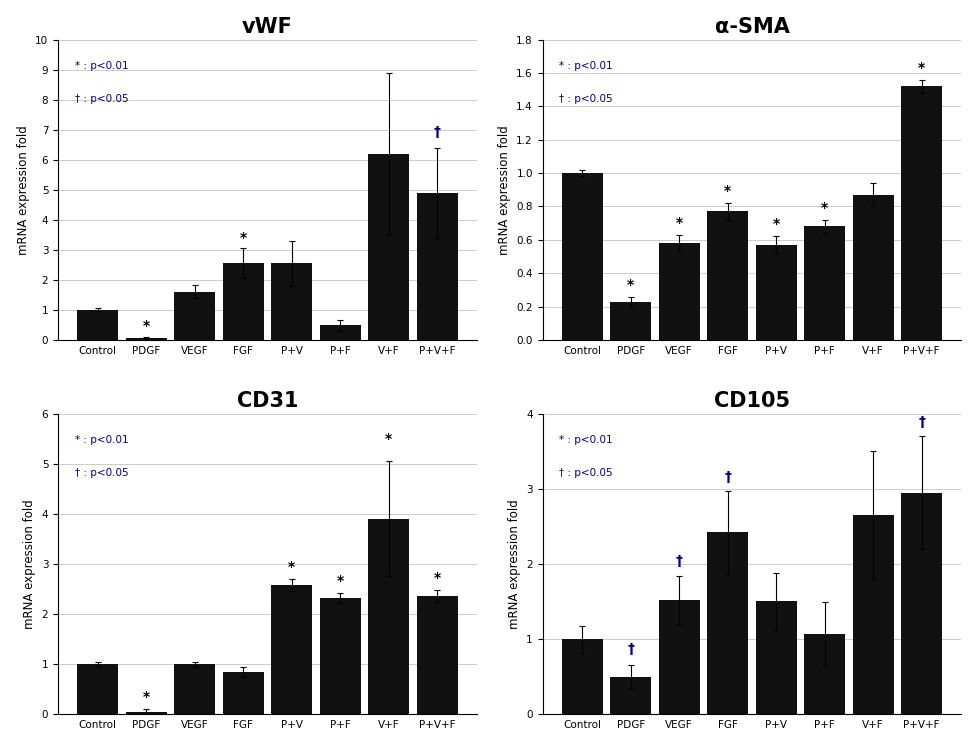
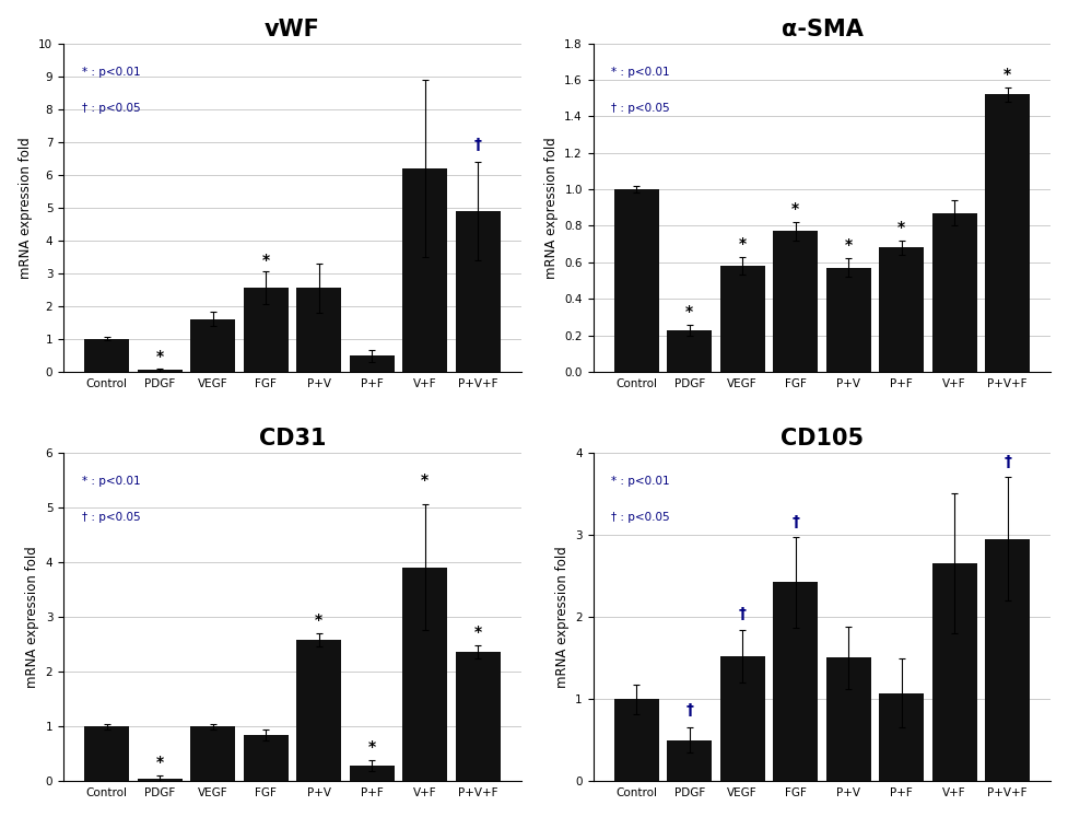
CD31/P+F: 2.32 -> 0.28
